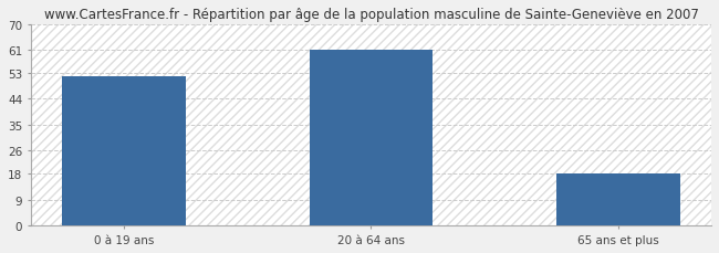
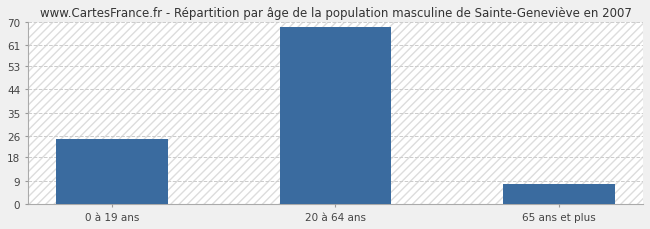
0 à 19 ans: 52 -> 25
20 à 64 ans: 61 -> 68
65 ans et plus: 18 -> 8
